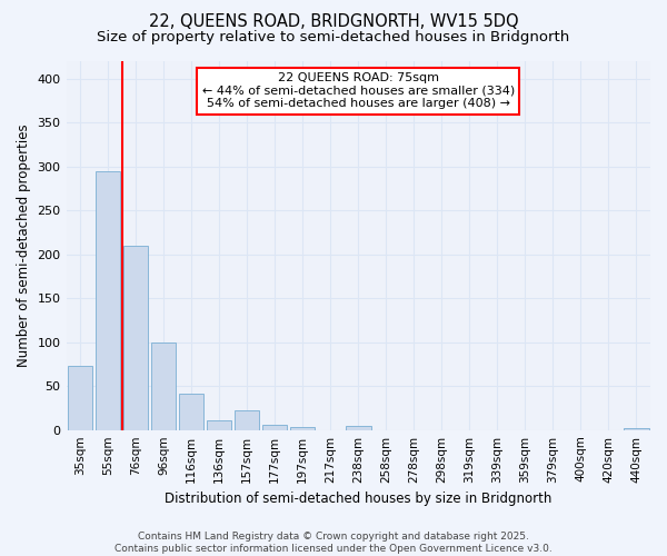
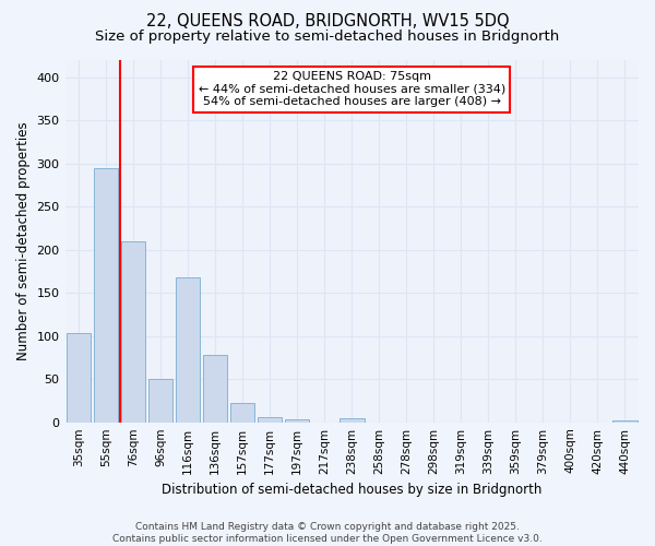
35sqm: 73 -> 104
96sqm: 100 -> 50
116sqm: 42 -> 168
136sqm: 11 -> 78
